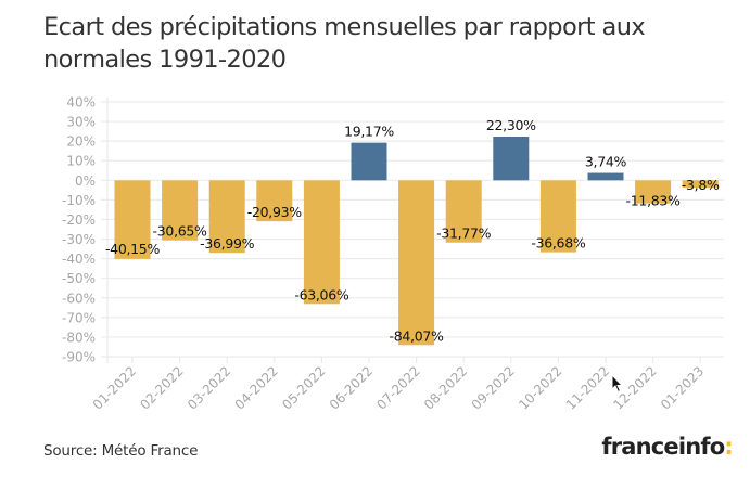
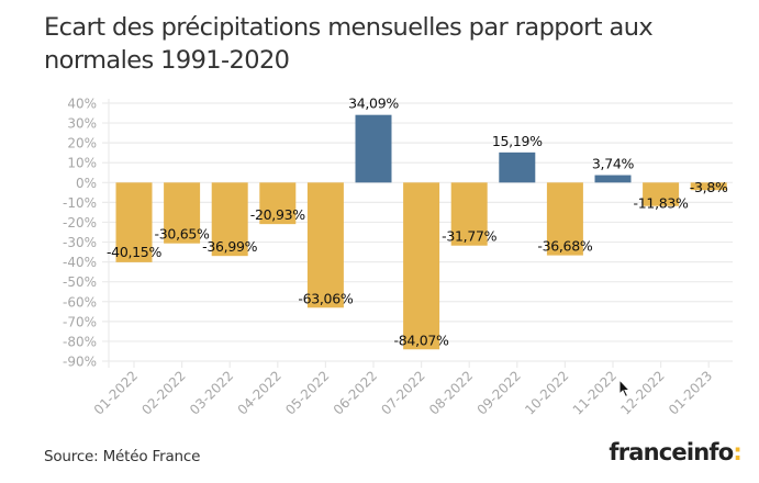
06-2022: 19,17% -> 34,09%
09-2022: 22,30% -> 15,19%
